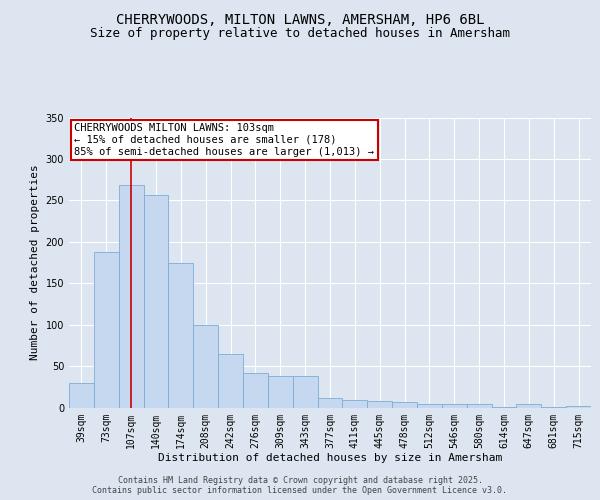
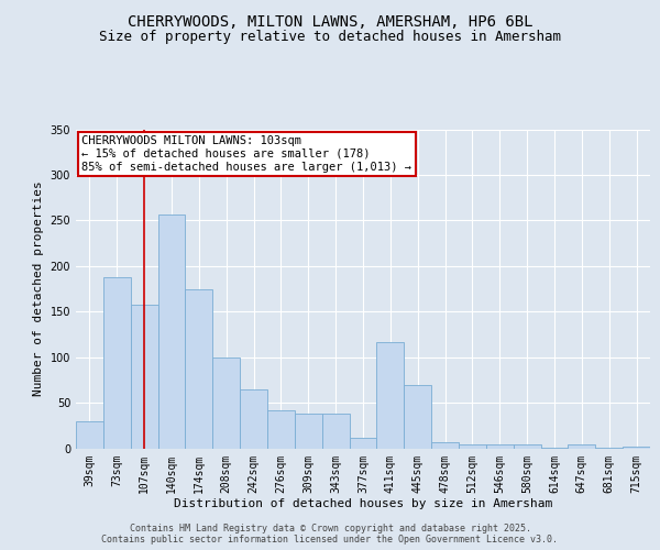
107sqm: 268 -> 158
411sqm: 9 -> 116
445sqm: 8 -> 70
